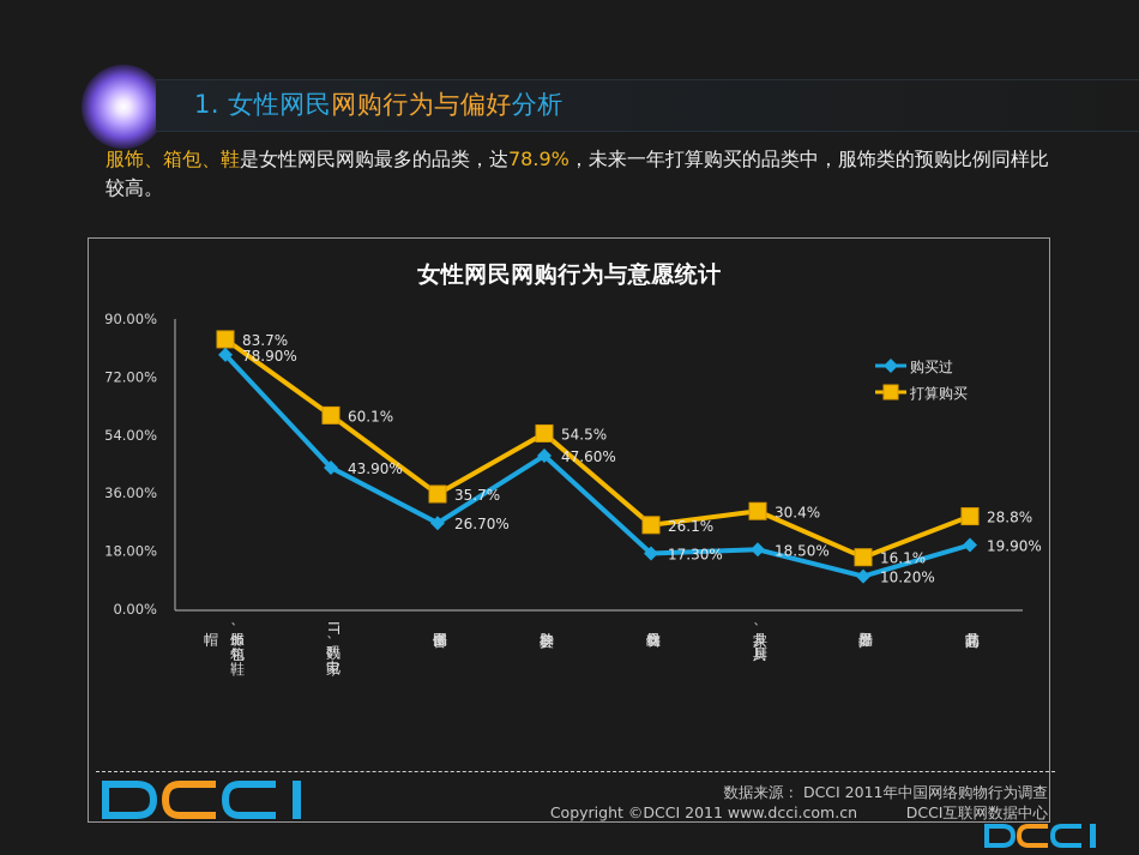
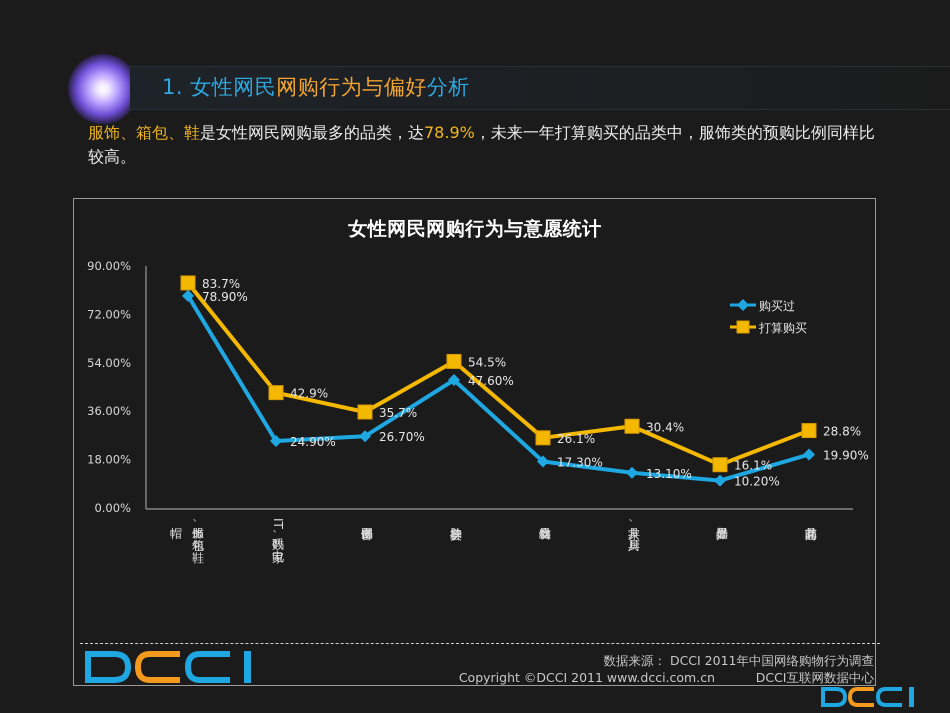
购买过/IT数码、家电: 43.90% -> 24.90%
打算购买/IT数码、家电: 60.1% -> 42.9%
购买过/家具、厨具: 18.50% -> 13.10%
